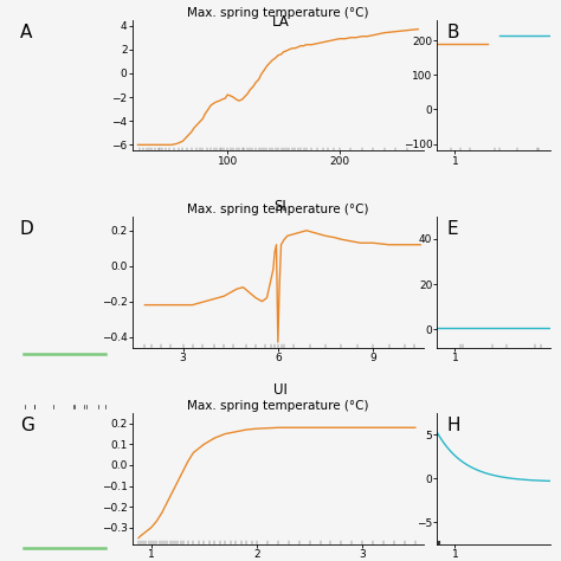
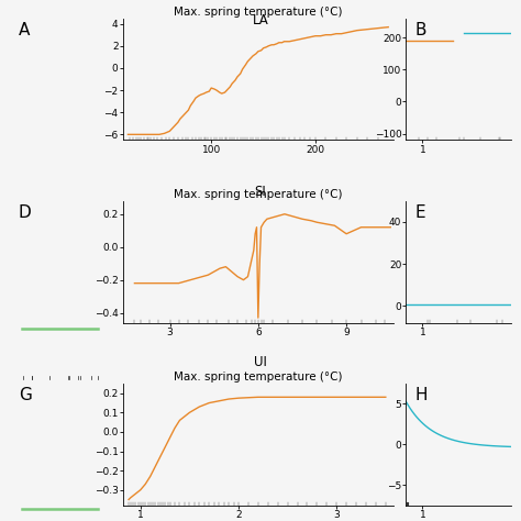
9: 0.13 -> 0.08
